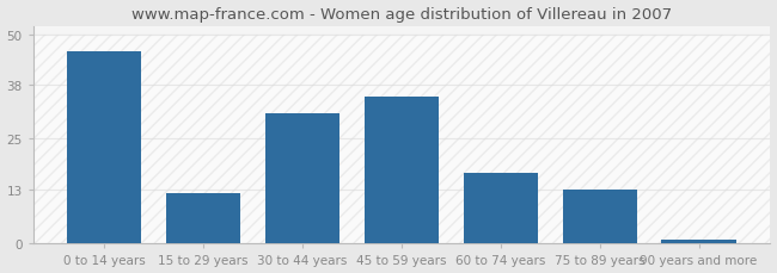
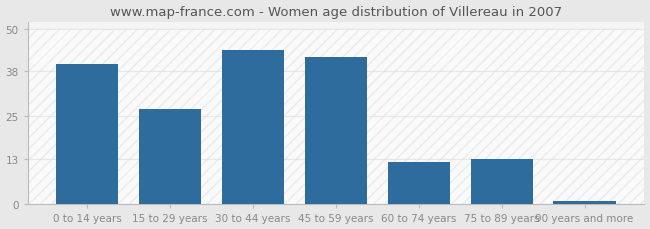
0 to 14 years: 46 -> 40
15 to 29 years: 12 -> 27
30 to 44 years: 31 -> 44
45 to 59 years: 35 -> 42
60 to 74 years: 17 -> 12
